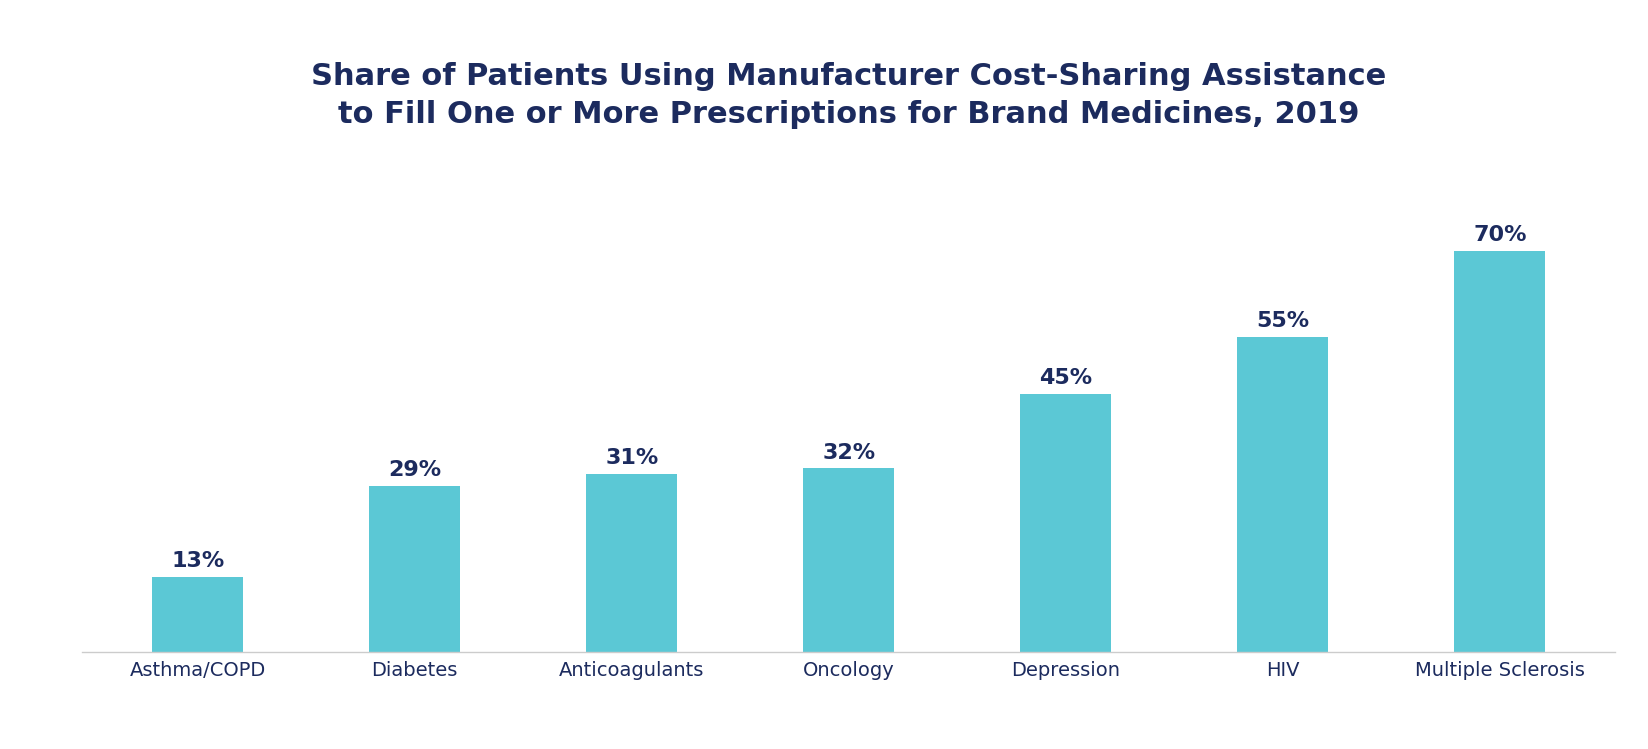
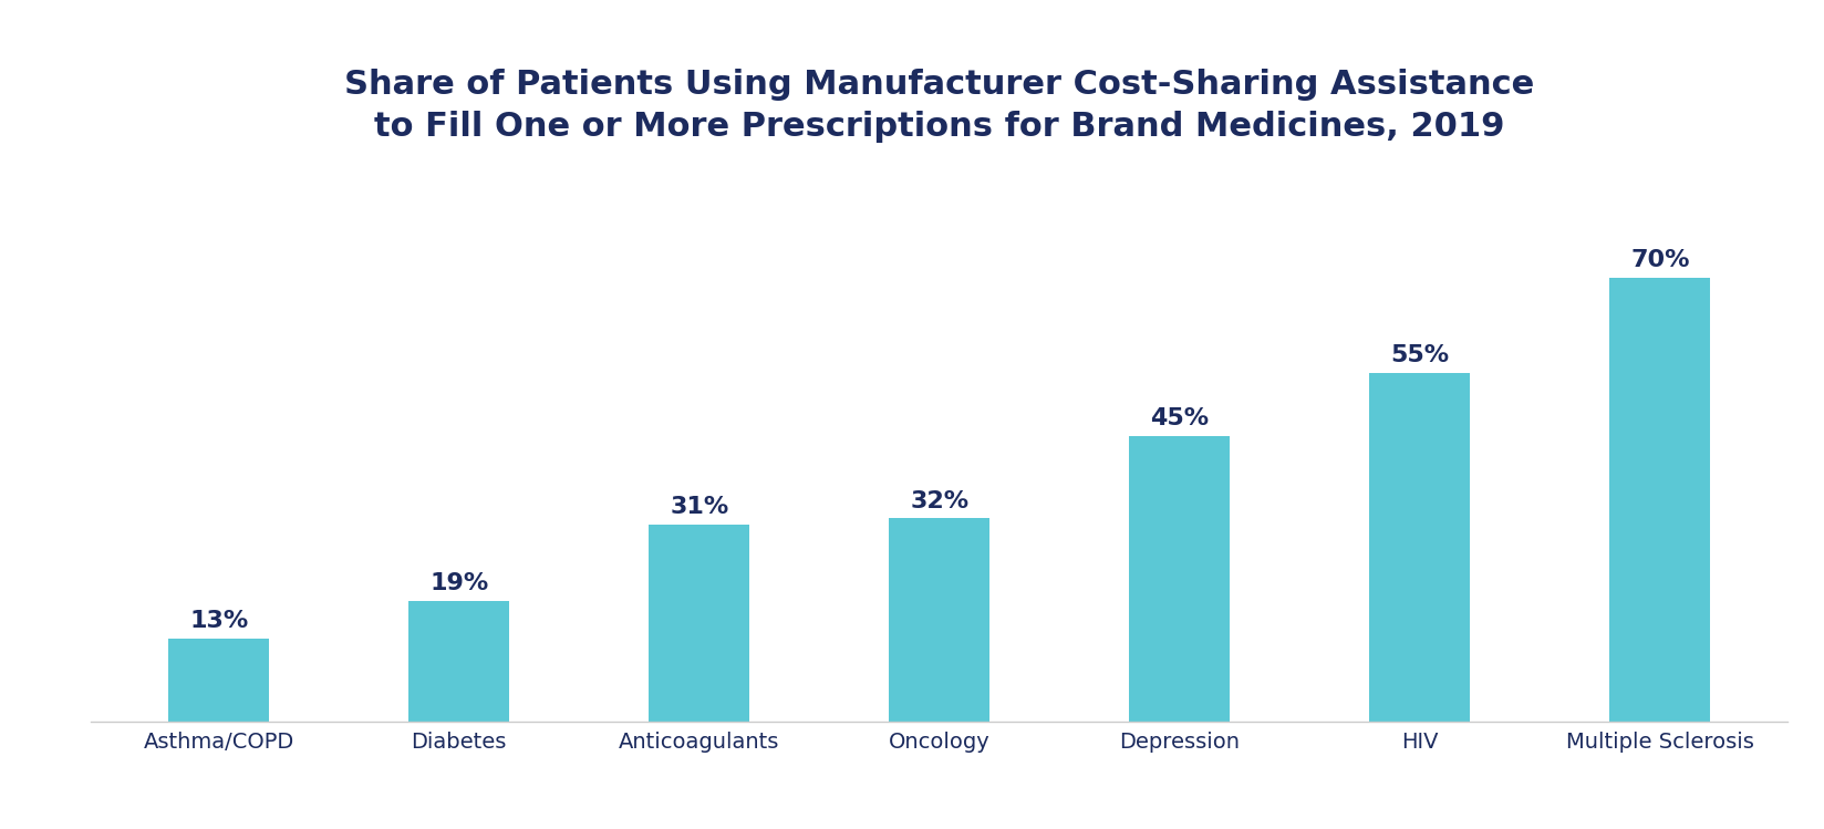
Diabetes: 29% -> 19%
